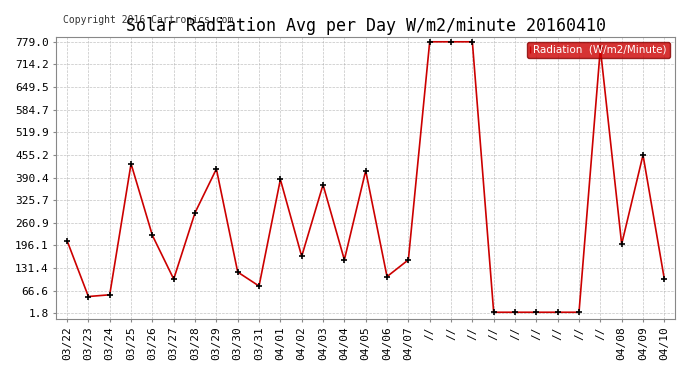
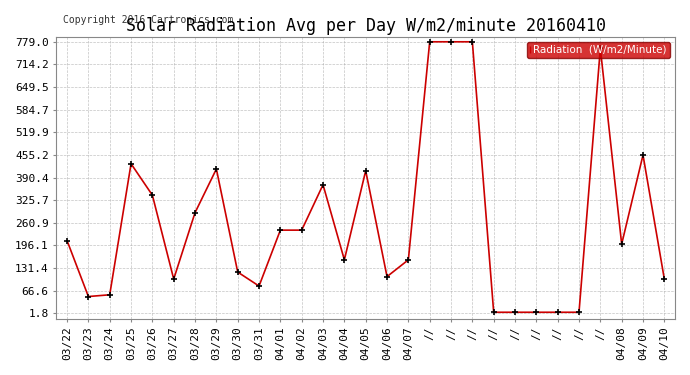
03/26: 225 -> 340
04/01: 385 -> 240
04/02: 165 -> 240
